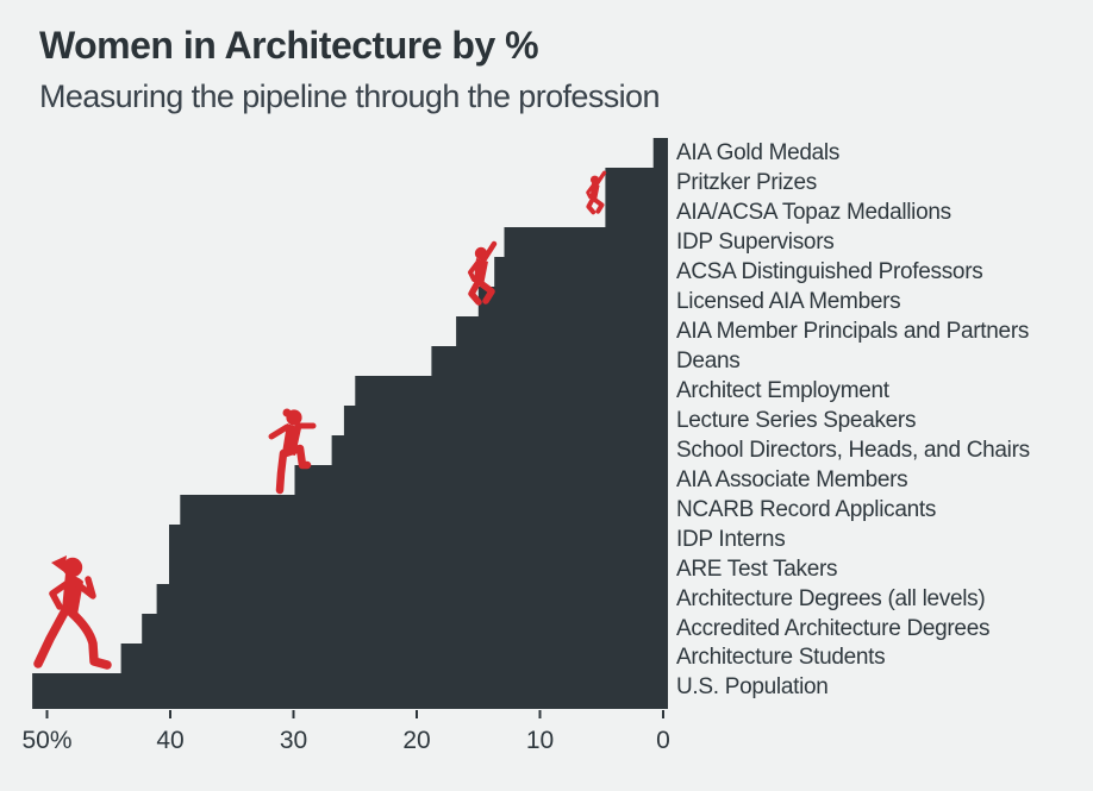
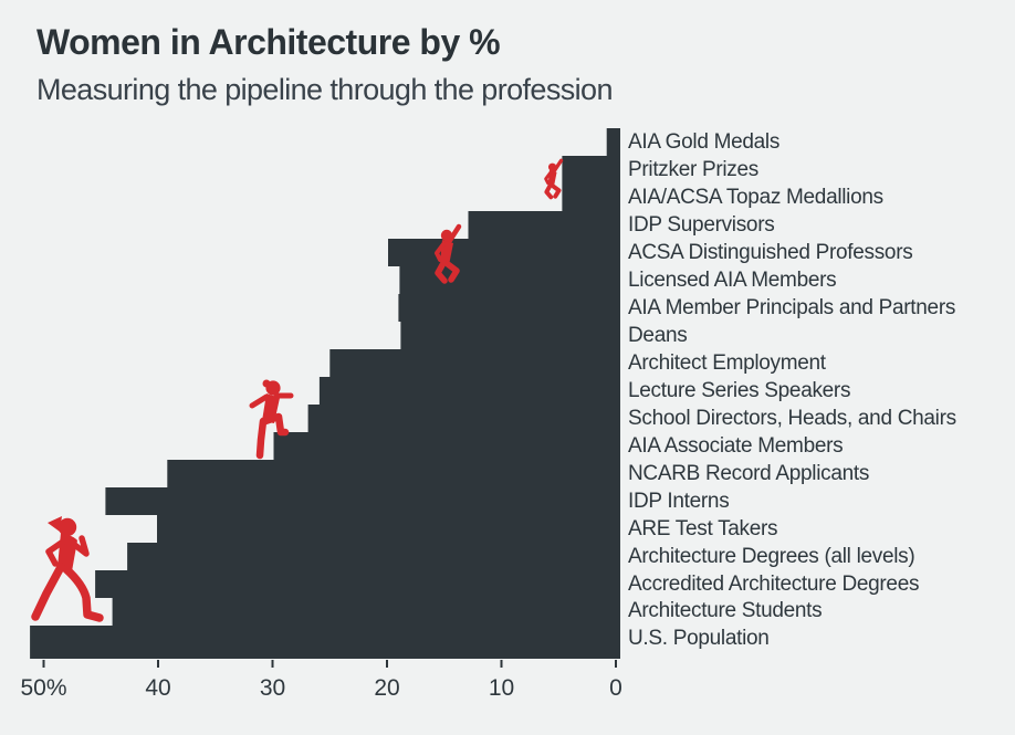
ACSA Distinguished Professors: 13.7% -> 19.9%
Licensed AIA Members: 15.0% -> 18.9%
AIA Member Principals and Partners: 16.8% -> 19.0%
IDP Interns: 40.1% -> 44.6%
Architecture Degrees (all levels): 41.1% -> 42.7%
Accredited Architecture Degrees: 42.3% -> 45.5%
